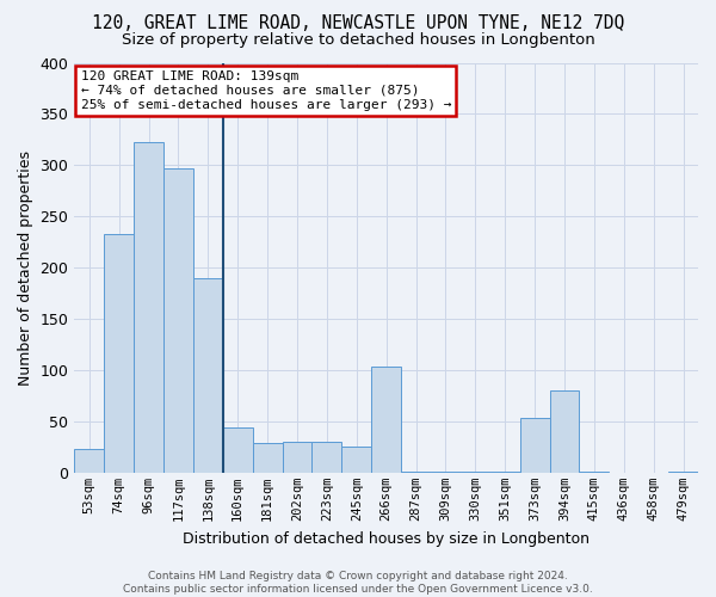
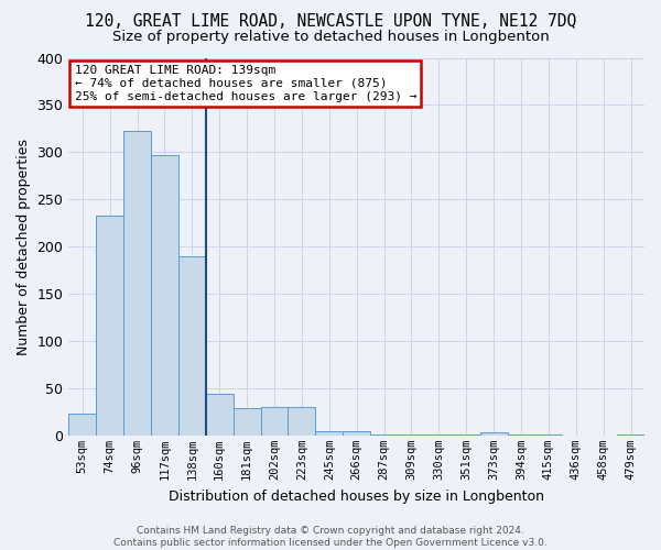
245sqm: 26 -> 5
266sqm: 104 -> 5
373sqm: 54 -> 3
394sqm: 80 -> 1
